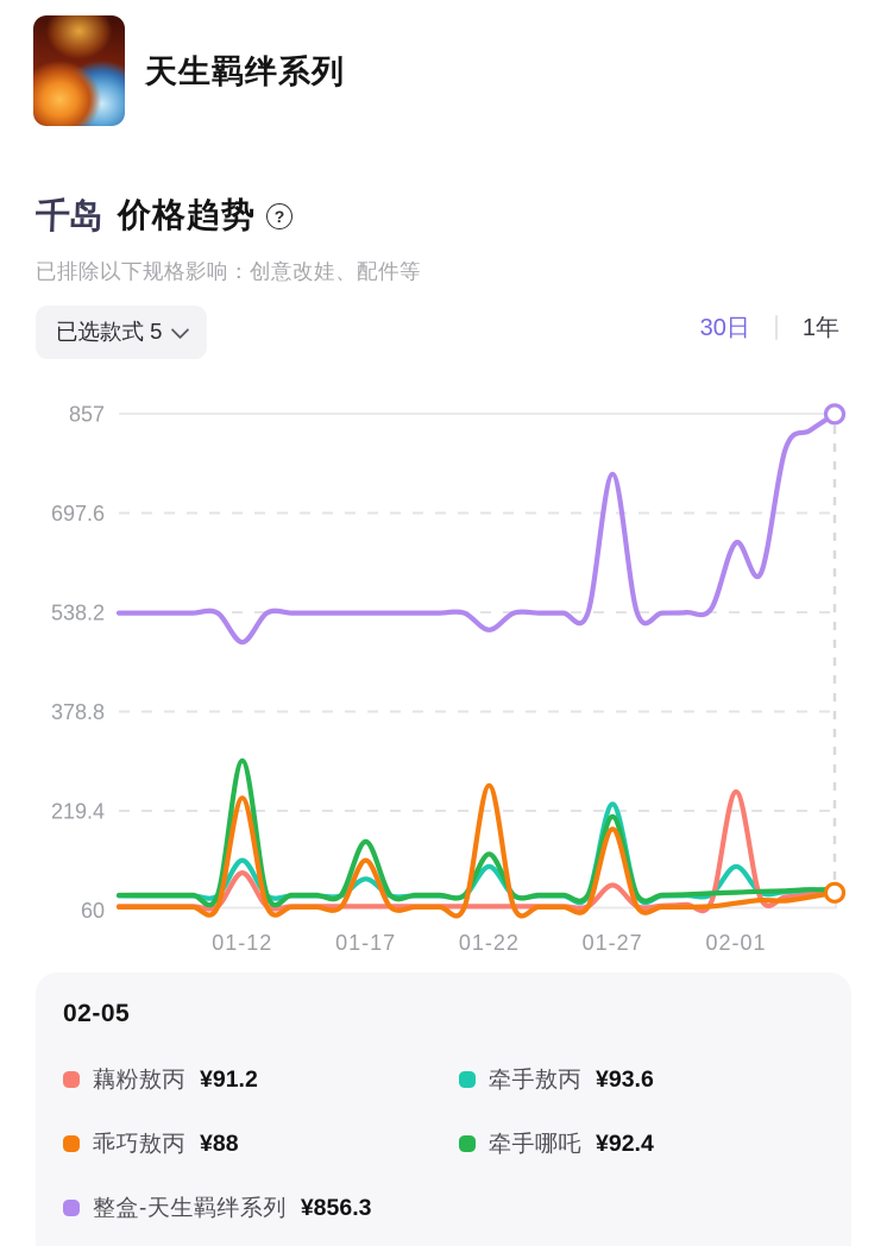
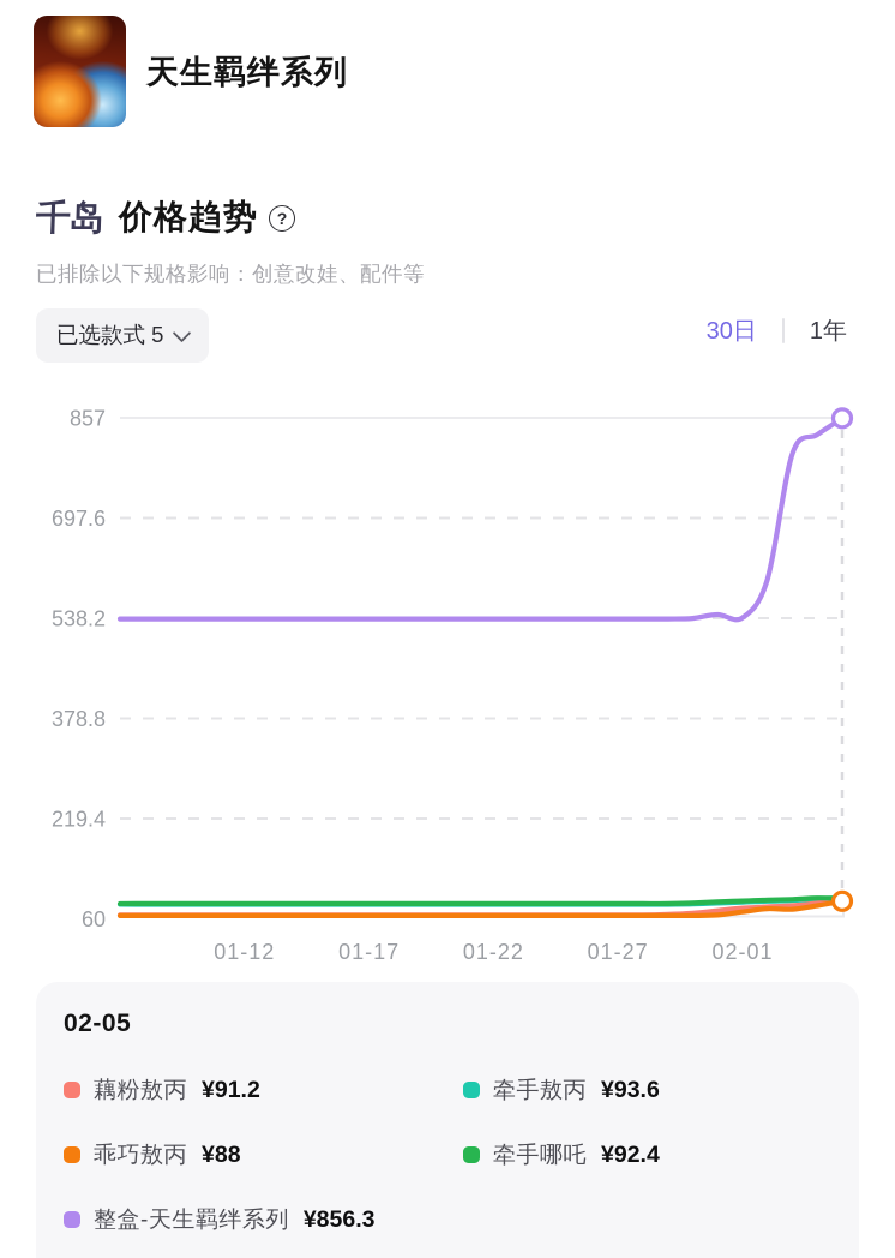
牵手敖丙/01-12: 140 -> 80
藕粉敖丙/01-12: 120 -> 70
牵手哪吒/01-12: 300 -> 80
乖巧敖丙/01-12: 240 -> 60
整盒-天生羁绊系列/01-12: 490 -> 540
牵手敖丙/01-17: 110 -> 80
牵手哪吒/01-17: 170 -> 80
乖巧敖丙/01-17: 140 -> 60
牵手敖丙/01-22: 130 -> 80
牵手哪吒/01-22: 150 -> 80
乖巧敖丙/01-22: 260 -> 60
整盒-天生羁绊系列/01-22: 510 -> 540
牵手敖丙/01-27: 230 -> 80
藕粉敖丙/01-27: 100 -> 70
牵手哪吒/01-27: 210 -> 80
乖巧敖丙/01-27: 190 -> 60
整盒-天生羁绊系列/01-27: 760 -> 540
牵手敖丙/02-01: 130 -> 90
藕粉敖丙/02-01: 250 -> 80
整盒-天生羁绊系列/02-01: 650 -> 540
